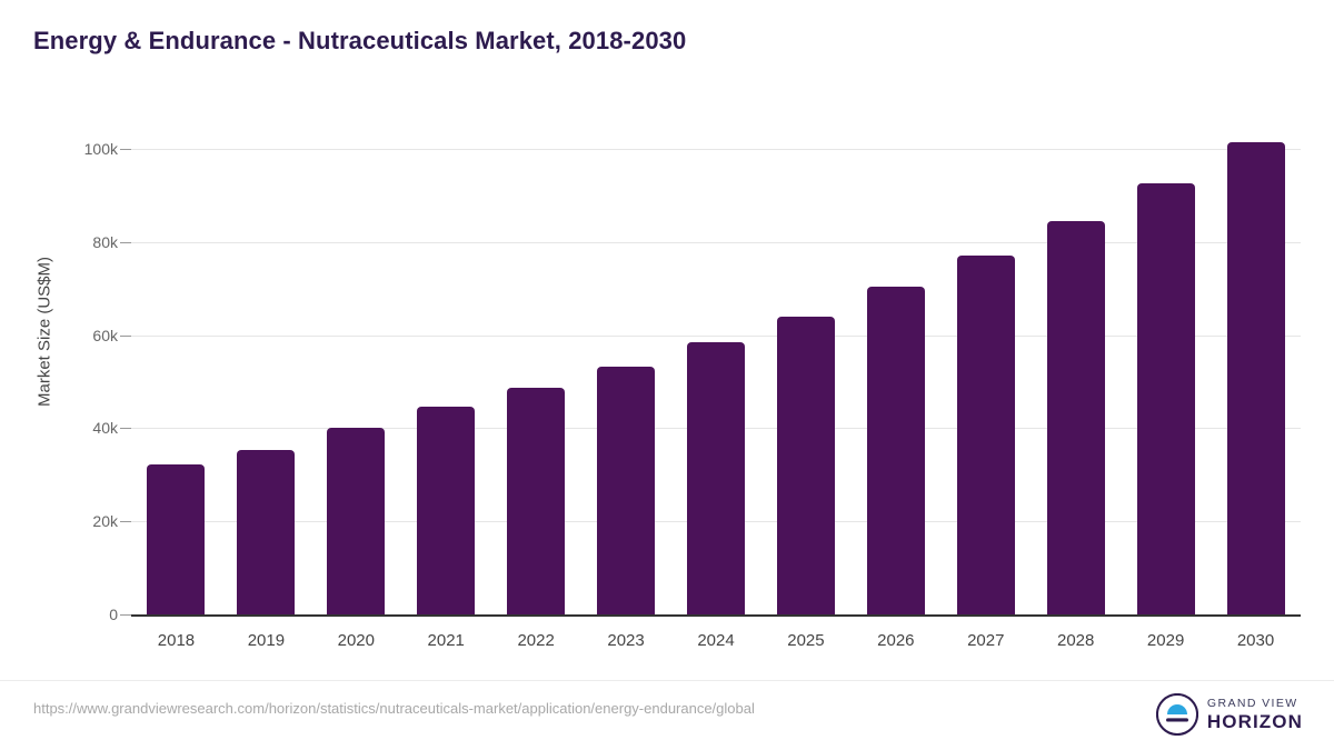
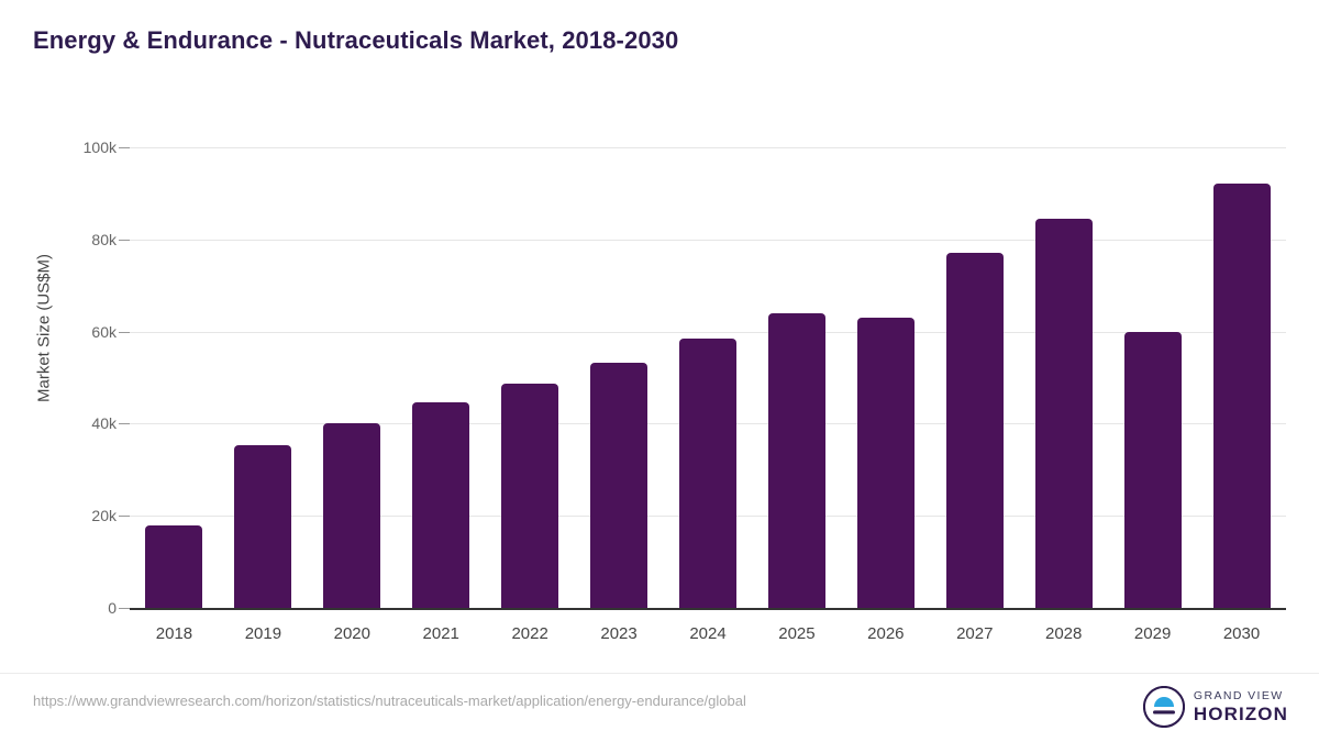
2018: 32k -> 18k
2026: 70k -> 63k
2029: 93k -> 60k
2030: 102k -> 92k
